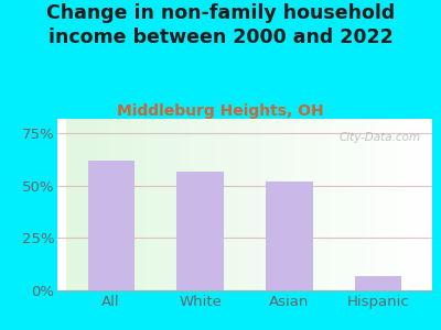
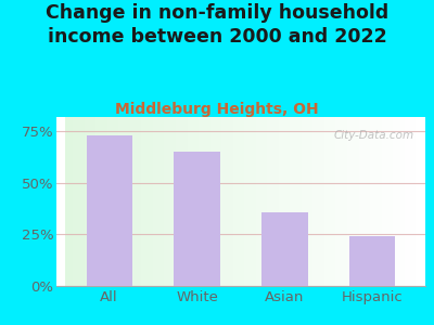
All: 62% -> 73%
White: 57% -> 65%
Asian: 52% -> 36%
Hispanic: 7% -> 24%
